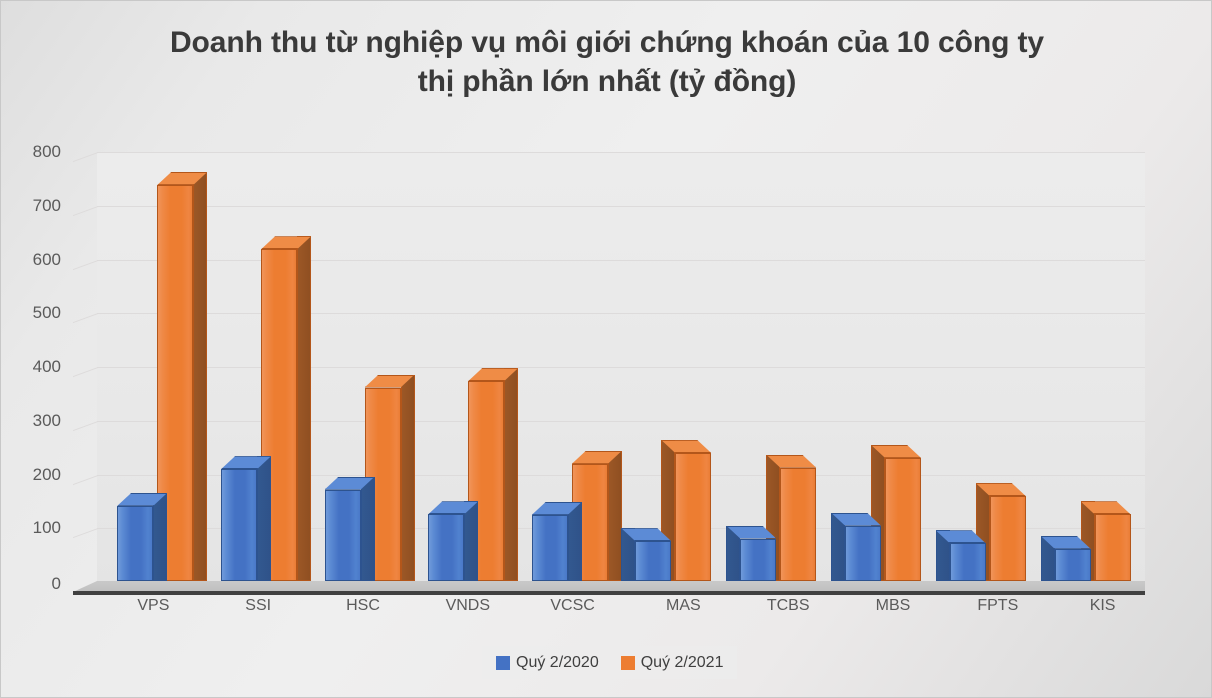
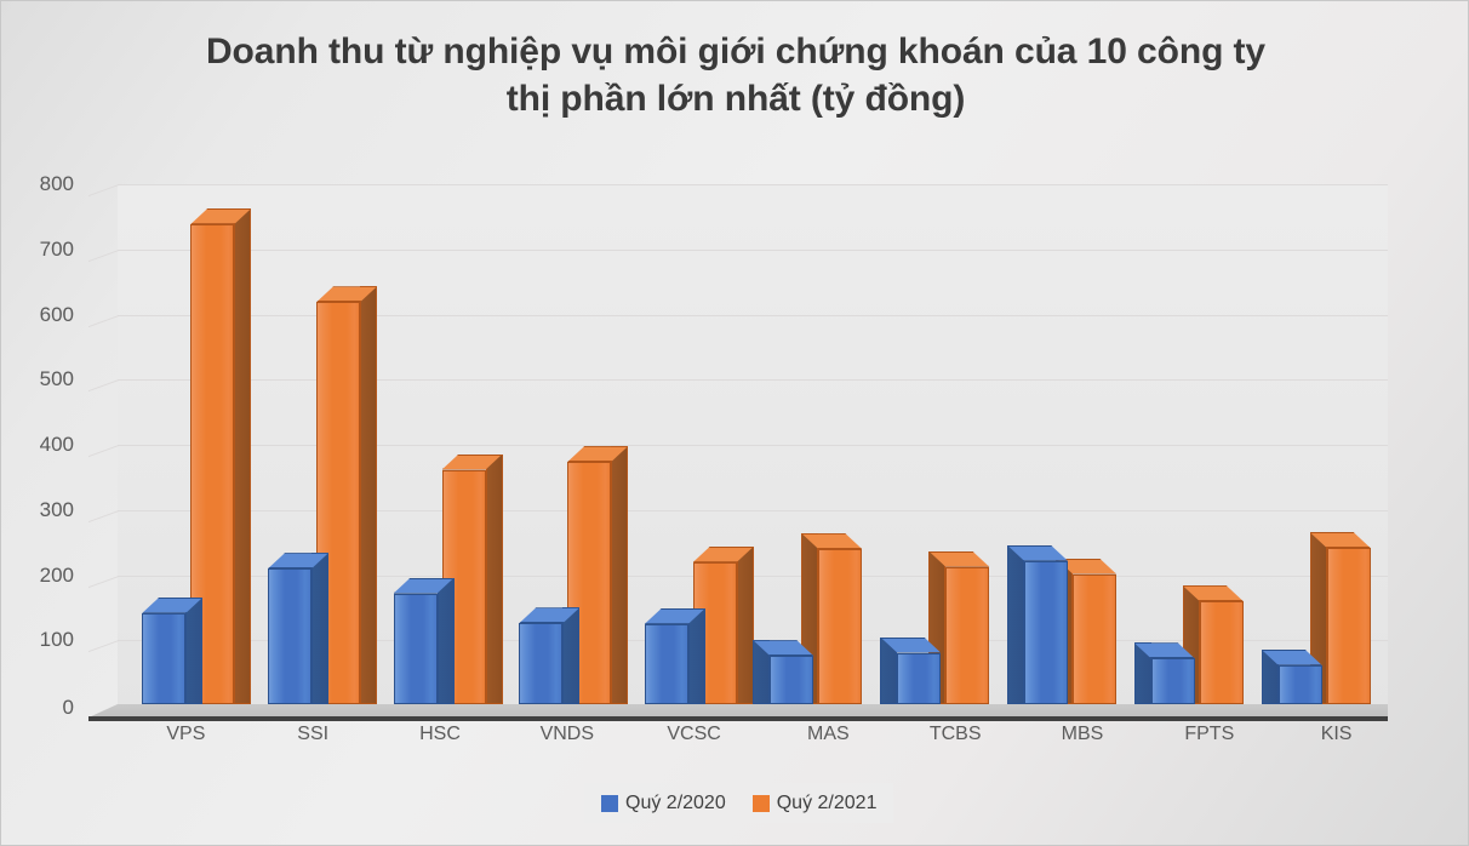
Quý 2/2020/MBS: 100 -> 220
Quý 2/2021/MBS: 230 -> 200
Quý 2/2021/KIS: 120 -> 240
